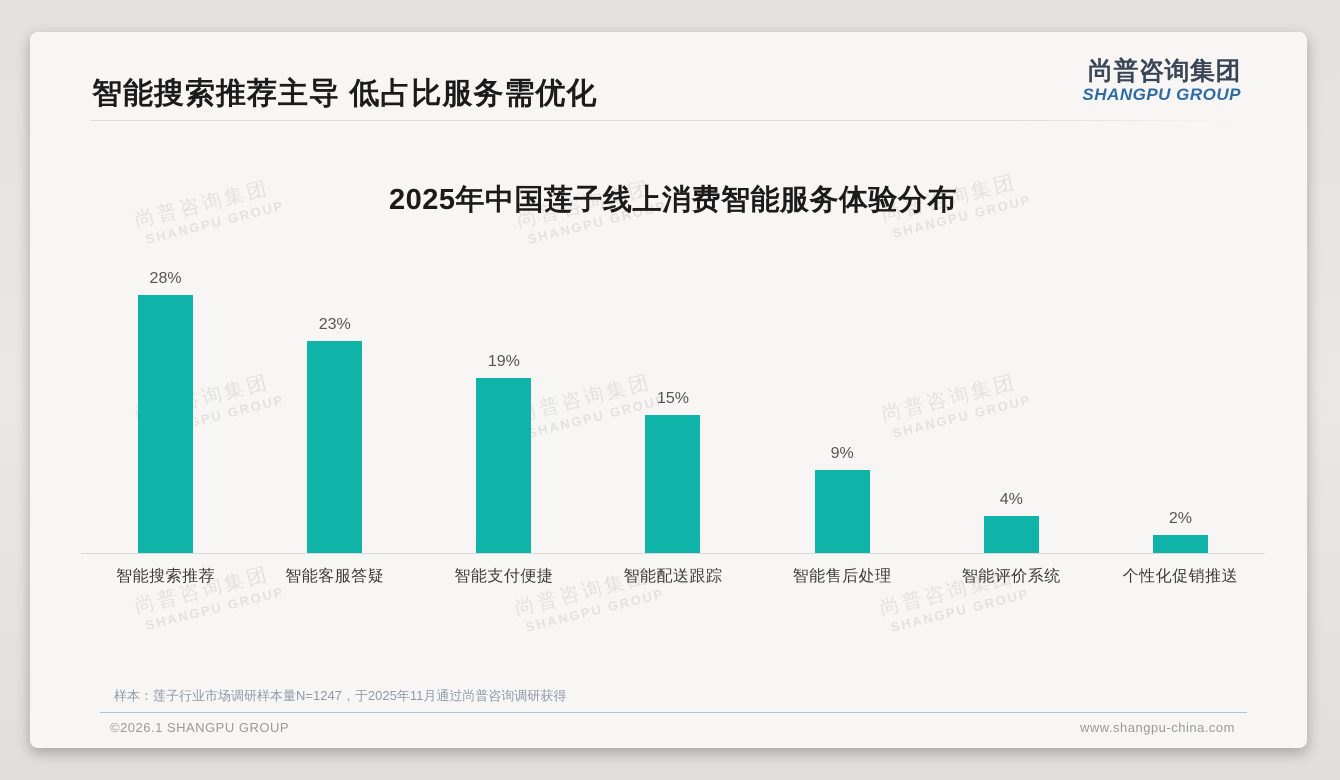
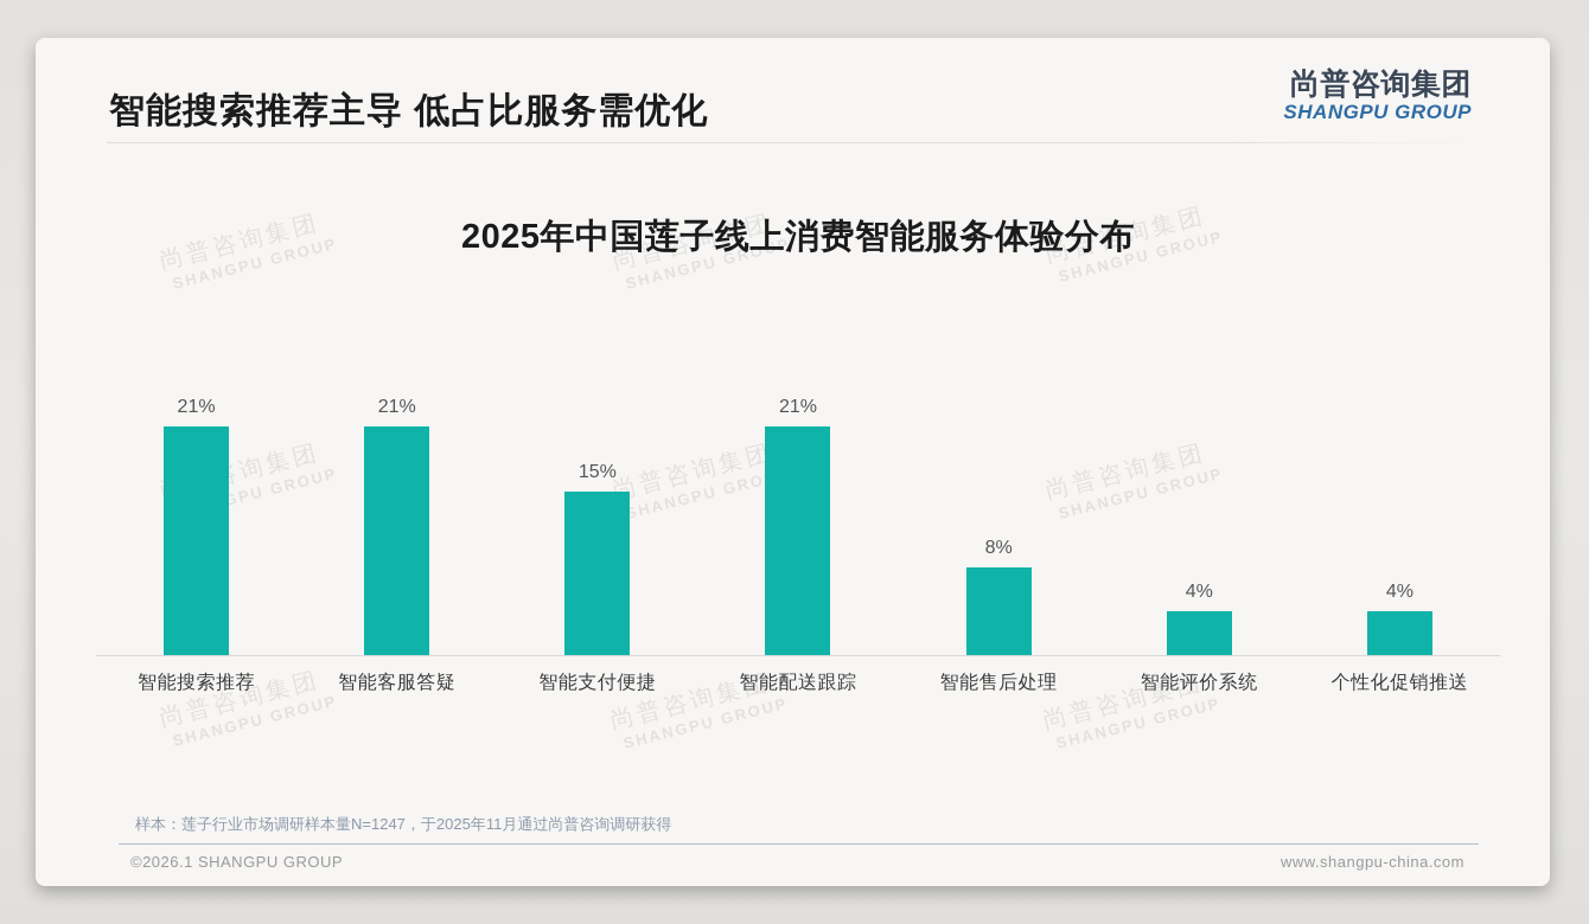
智能搜索推荐: 28% -> 21%
智能客服答疑: 23% -> 21%
智能支付便捷: 19% -> 15%
智能配送跟踪: 15% -> 21%
智能售后处理: 9% -> 8%
个性化促销推送: 2% -> 4%
